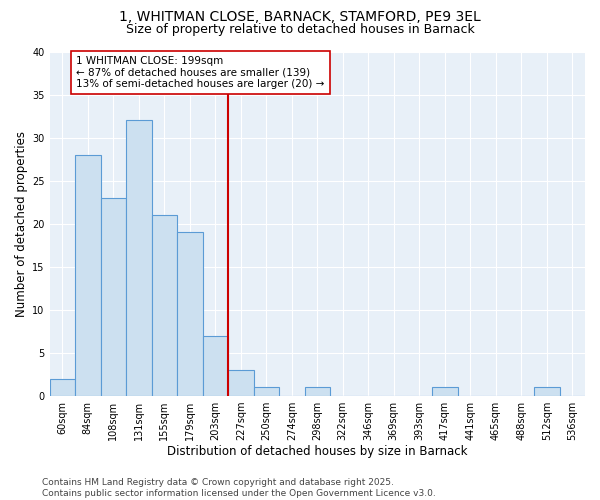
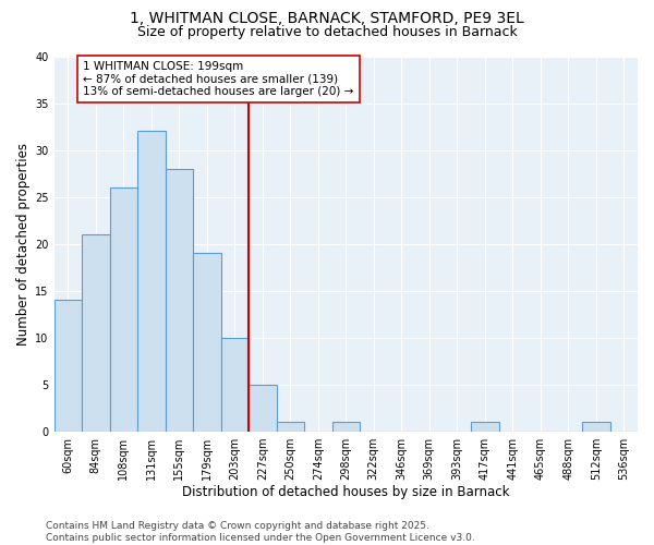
60sqm: 2 -> 14
84sqm: 28 -> 21
108sqm: 23 -> 26
155sqm: 21 -> 28
203sqm: 7 -> 10
227sqm: 3 -> 5
